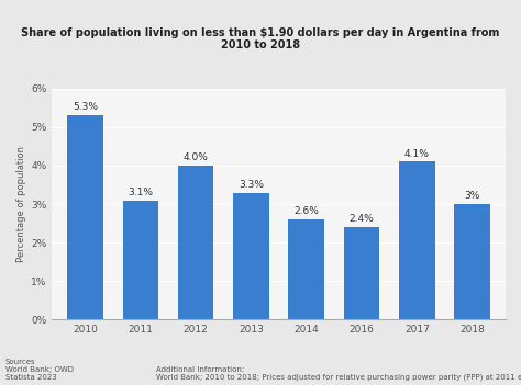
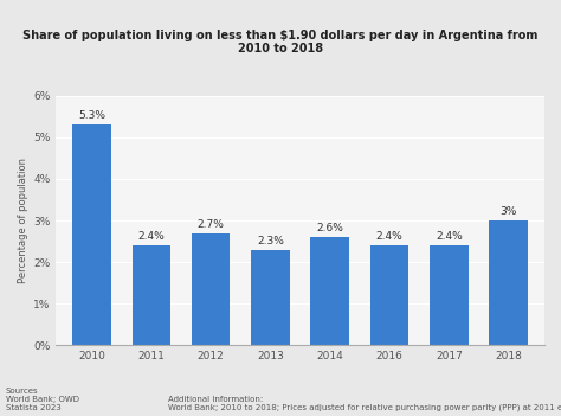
2011: 3.1% -> 2.4%
2012: 4.0% -> 2.7%
2013: 3.3% -> 2.3%
2017: 4.1% -> 2.4%
